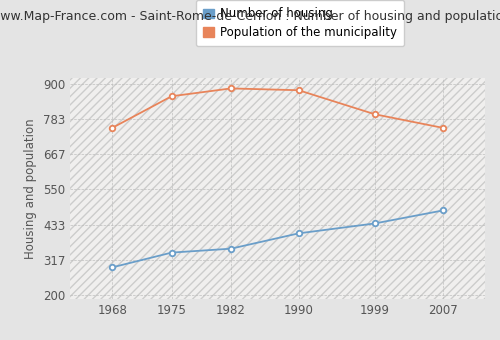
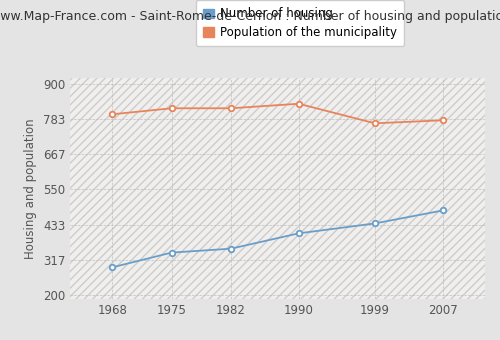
Population of the municipality/1968: 755 -> 800
Population of the municipality/1975: 860 -> 820
Population of the municipality/1982: 886 -> 820
Population of the municipality/1990: 880 -> 835
Population of the municipality/1999: 800 -> 770
Population of the municipality/2007: 755 -> 780
